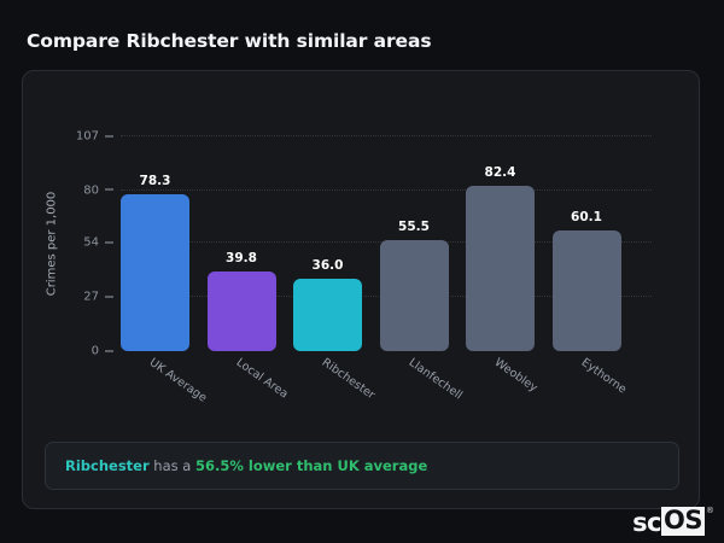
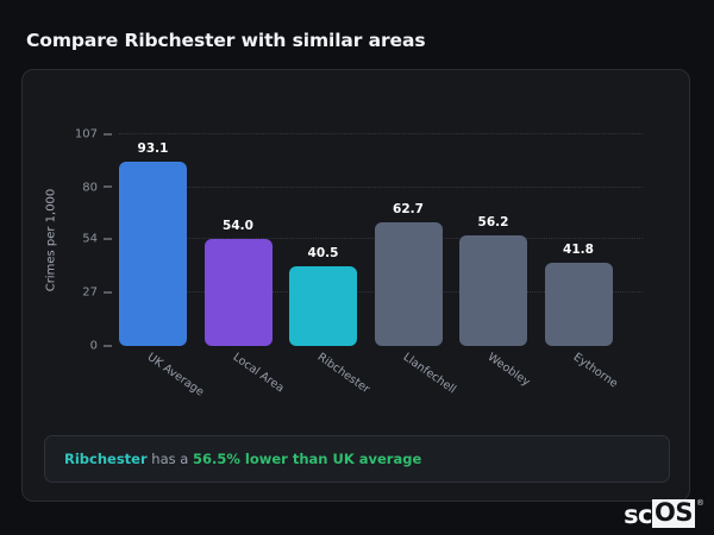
UK Average: 78.3 -> 93.1
Local Area: 39.8 -> 54.0
Ribchester: 36.0 -> 40.5
Llanfechell: 55.5 -> 62.7
Weobley: 82.4 -> 56.2
Eythorne: 60.1 -> 41.8
